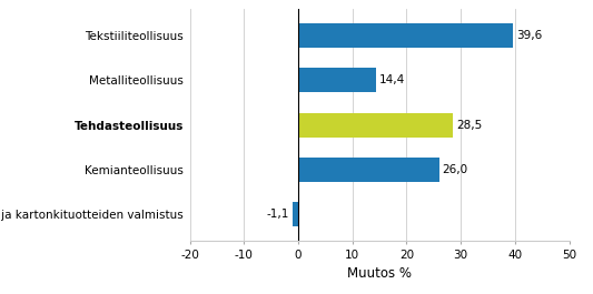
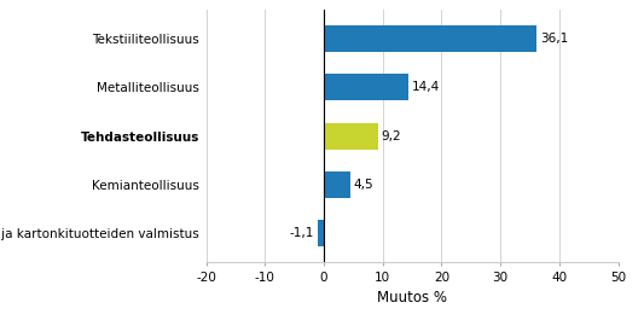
Tekstiiliteollisuus: 39,6 -> 36,1
Tehdasteollisuus: 28,5 -> 9,2
Kemianteollisuus: 26,0 -> 4,5
